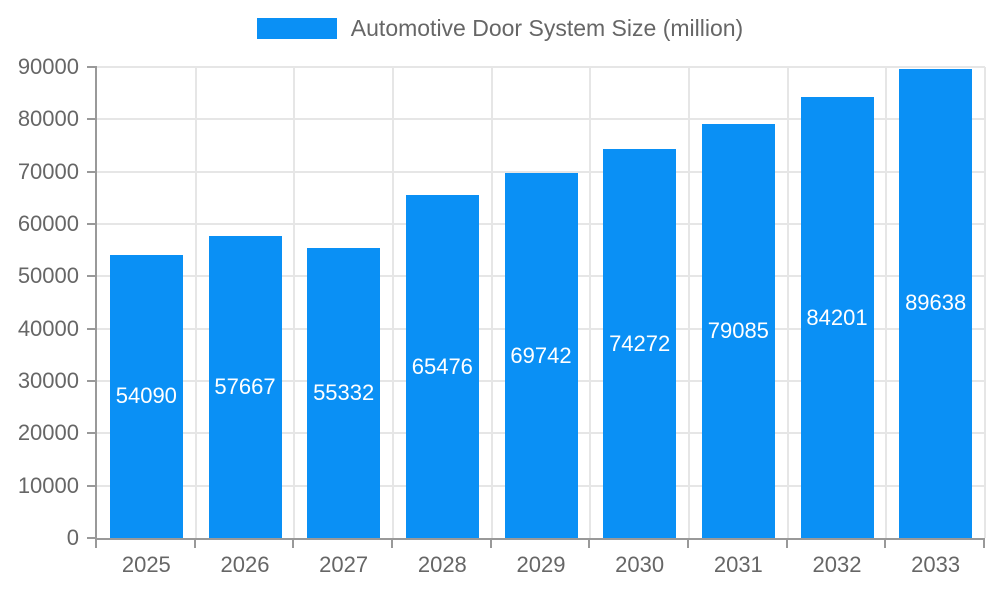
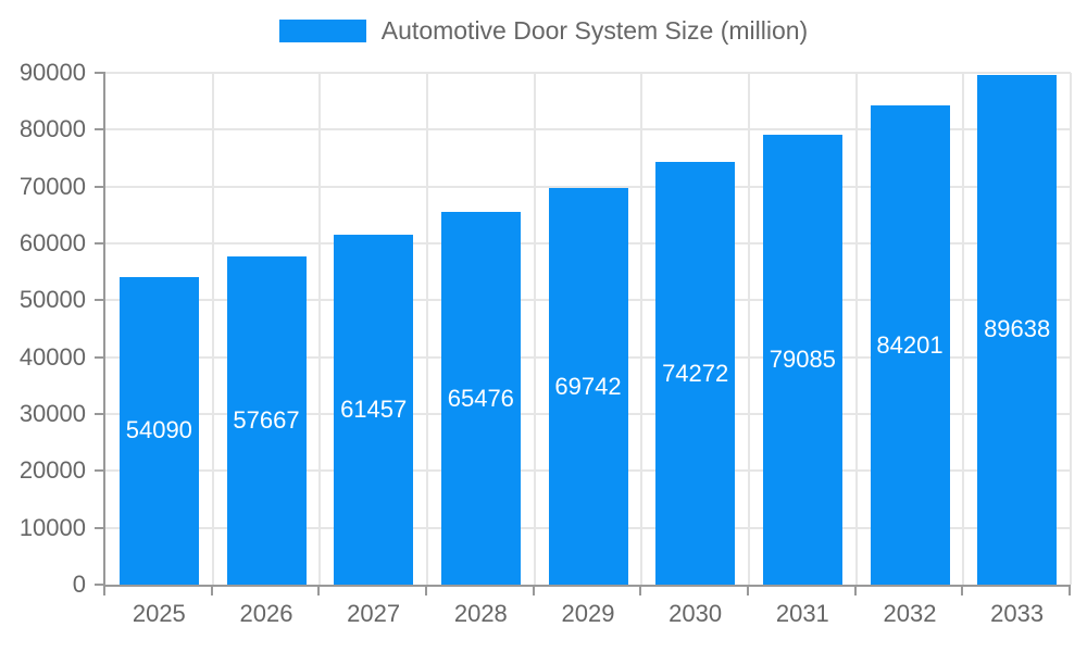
2027: 55332 -> 61457
